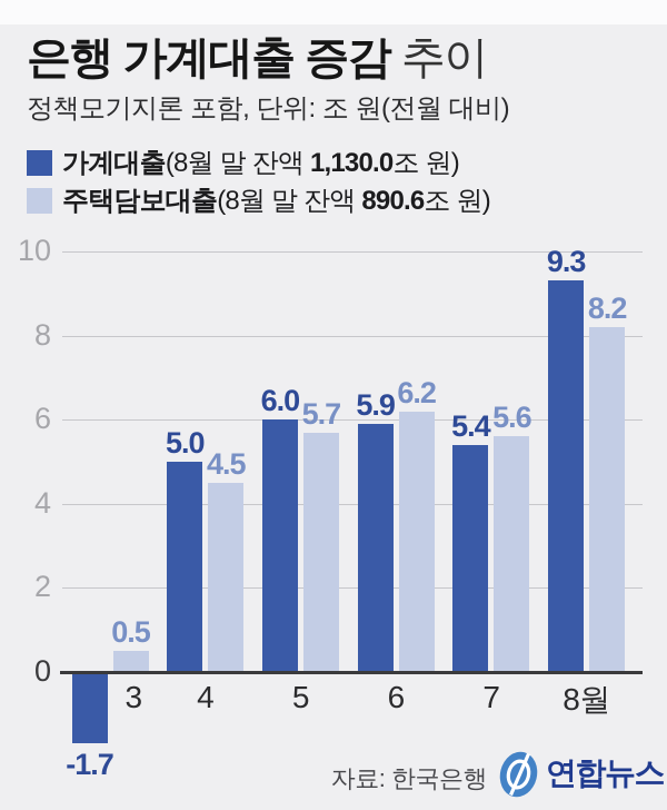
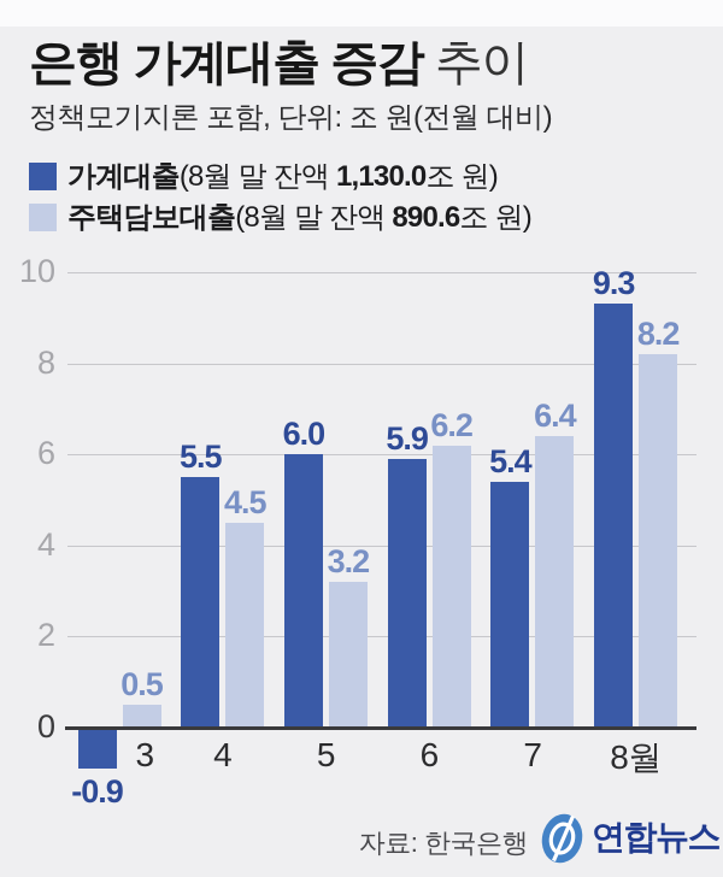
가계대출/3: -1.7 -> -0.9
가계대출/4: 5.0 -> 5.5
주택담보대출/5: 5.7 -> 3.2
주택담보대출/7: 5.6 -> 6.4
